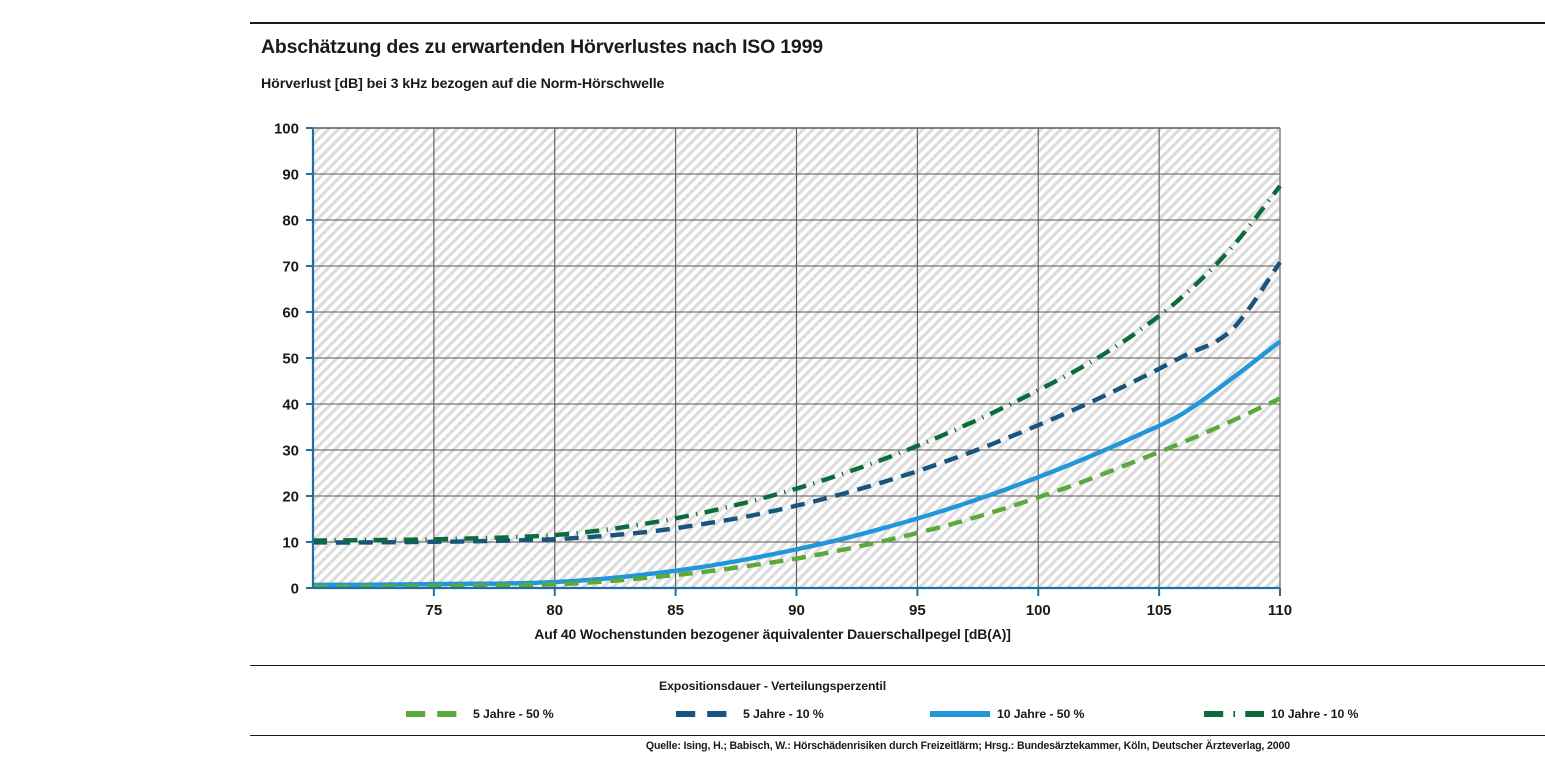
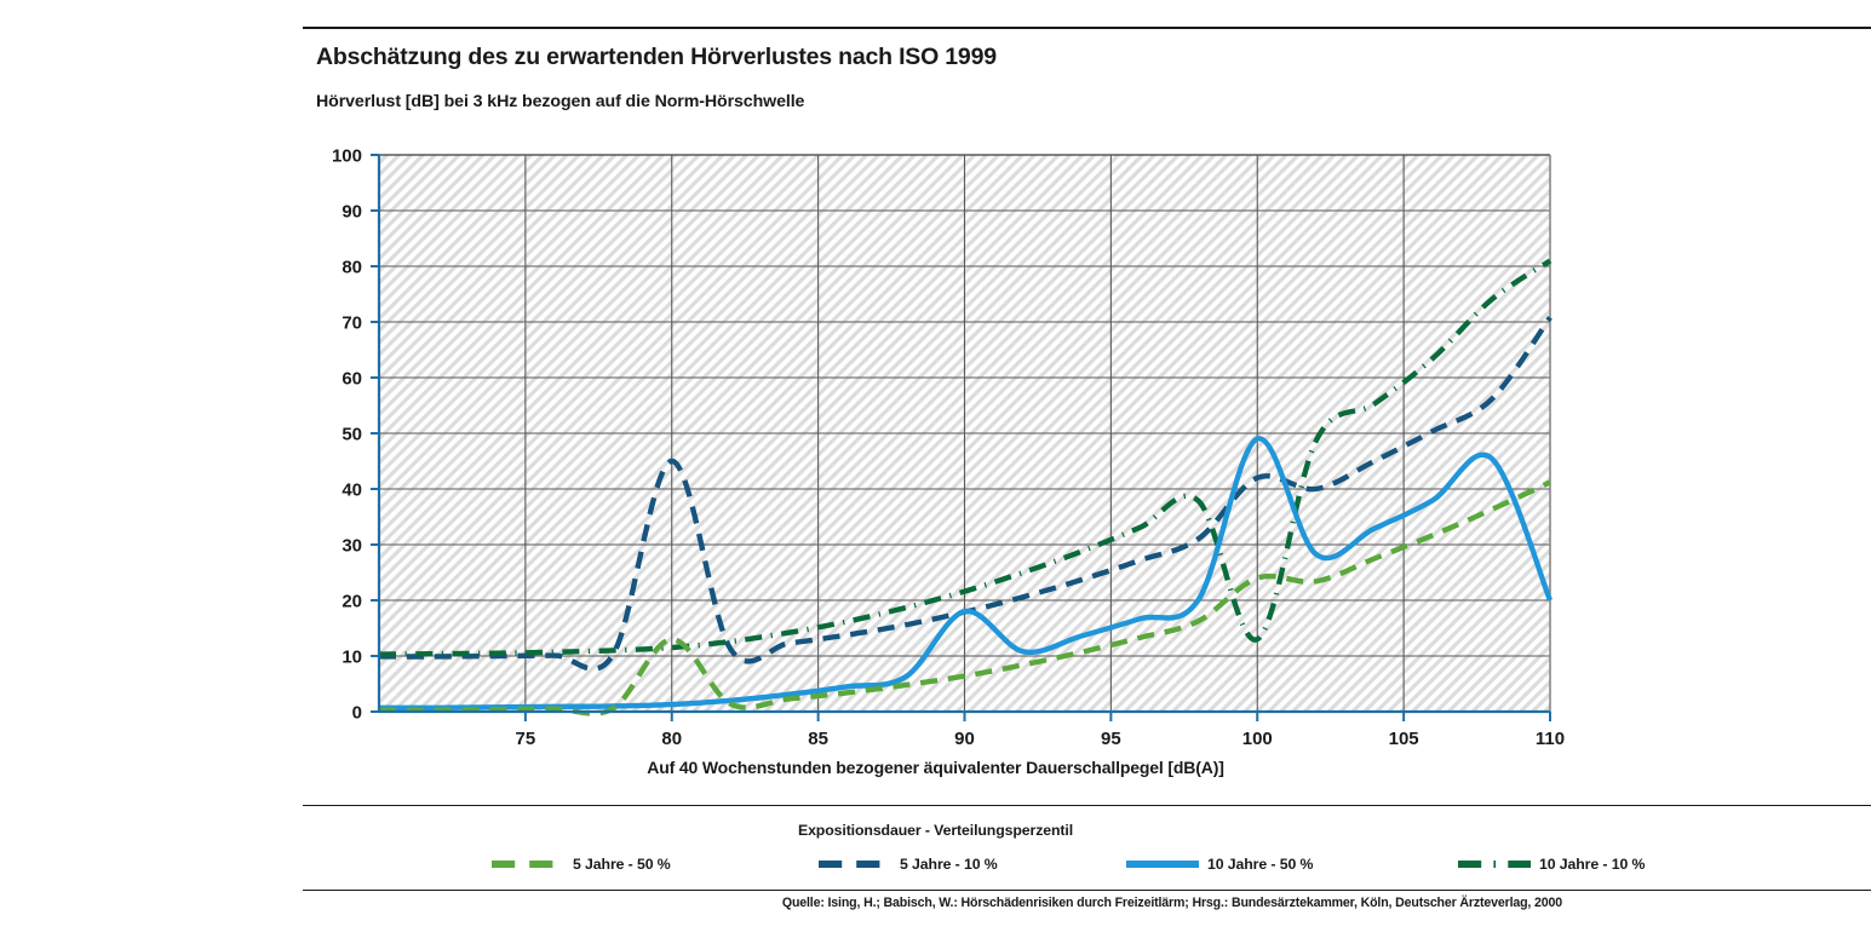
5 Jahre - 50 %/80: 1 -> 13
5 Jahre - 10 %/80: 11 -> 45
10 Jahre - 50 %/90: 8 -> 18
5 Jahre - 50 %/100: 20 -> 24
5 Jahre - 10 %/100: 35 -> 42
10 Jahre - 50 %/100: 24 -> 49
10 Jahre - 10 %/100: 43 -> 13
10 Jahre - 50 %/110: 54 -> 20
10 Jahre - 10 %/110: 87 -> 81
